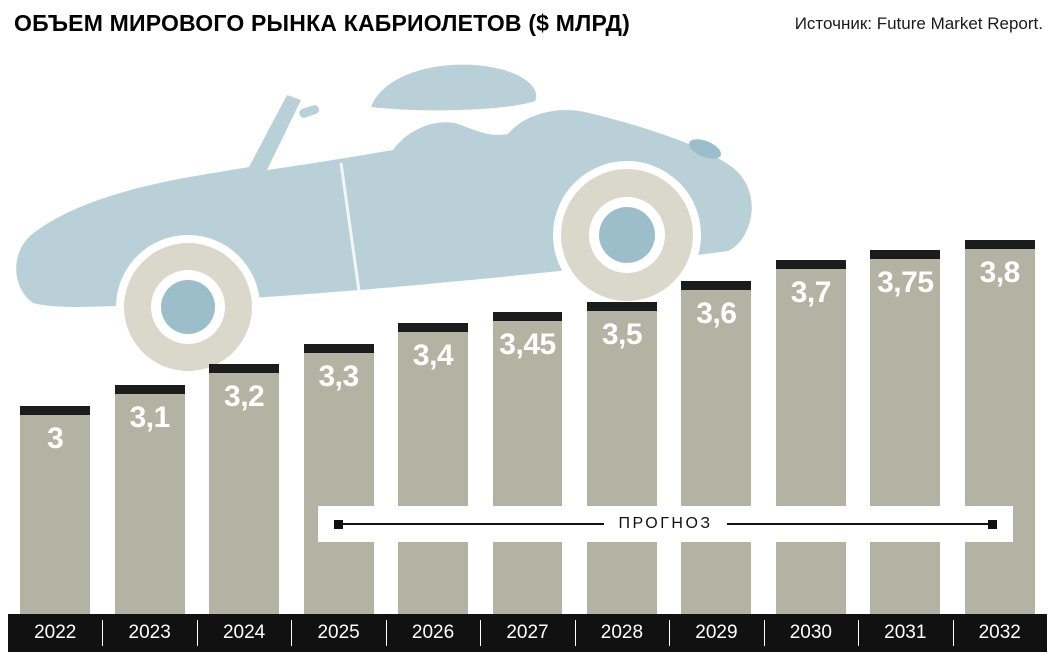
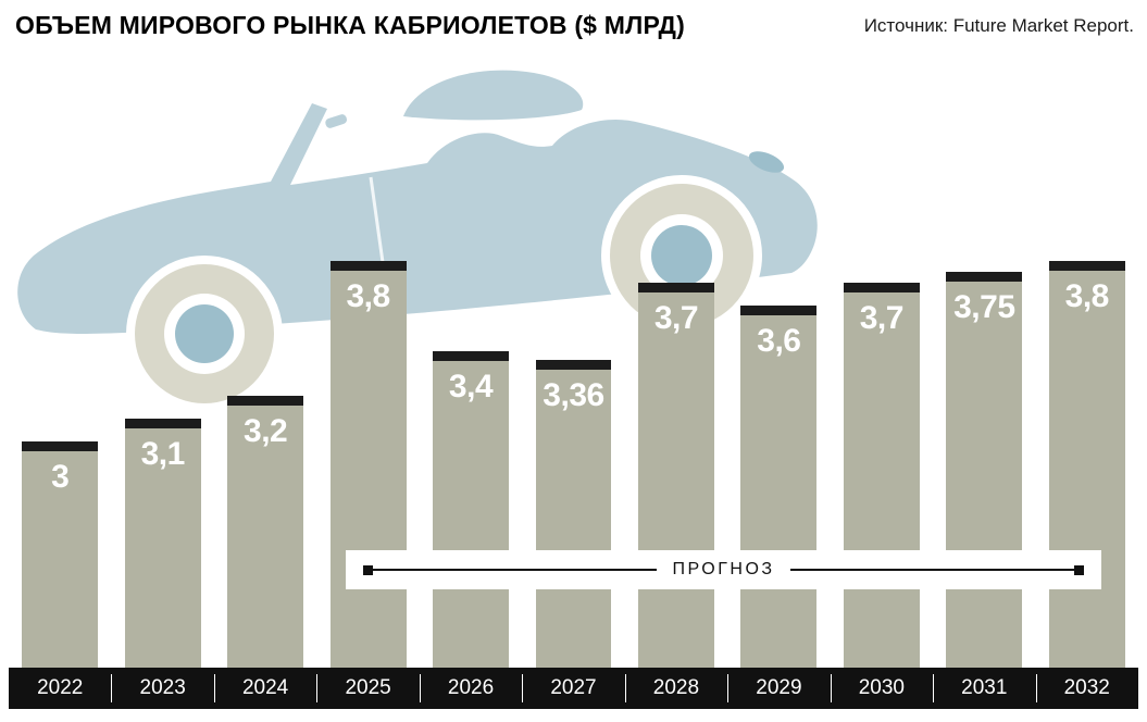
2025: 3,3 -> 3,8
2027: 3,45 -> 3,36
2028: 3,5 -> 3,7
